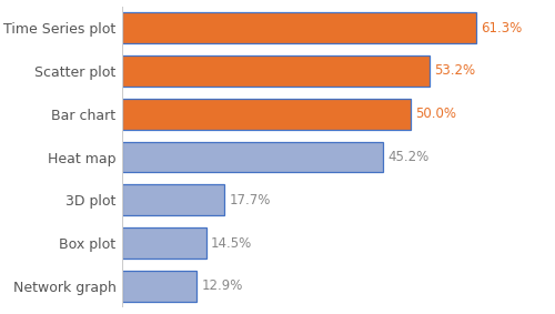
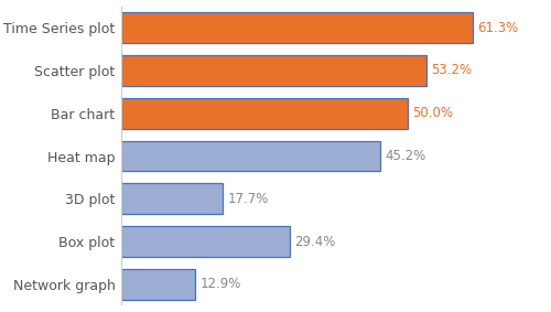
Box plot: 14.5% -> 29.4%
